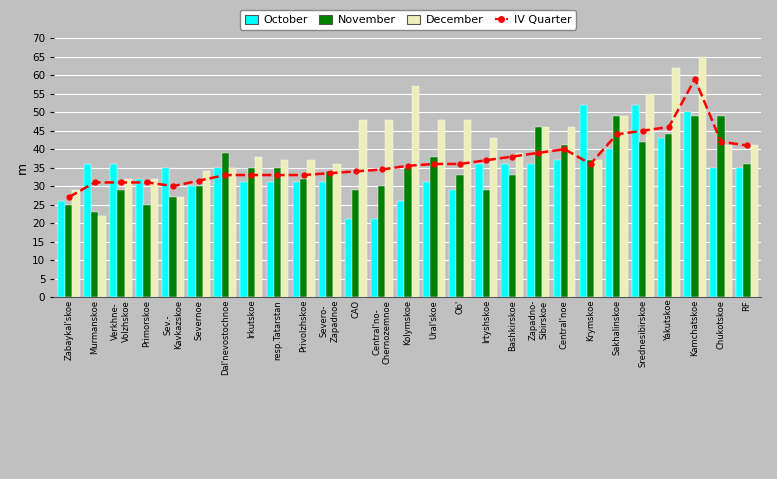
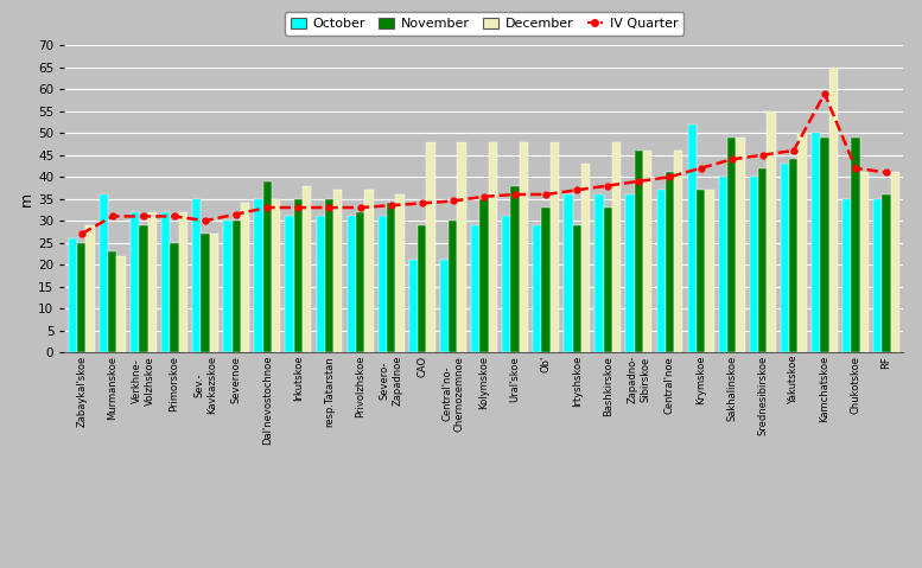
October/Verkhne- Volzhskoe: 36 -> 32
October/Kolymskoe: 26 -> 29
December/Kolymskoe: 57 -> 48
December/Bashkirskoe: 39 -> 48
IV Quarter/Krymskoe: 36.0 -> 42.0
October/Srednesibirskoe: 52 -> 40
December/Yakutskoe: 62 -> 50
